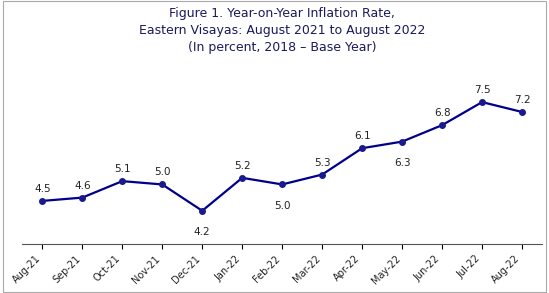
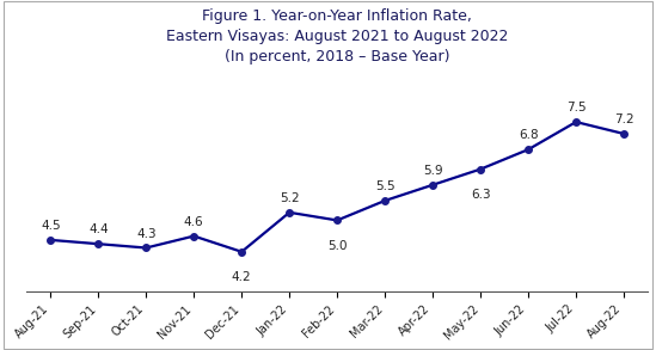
Sep-21: 4.6 -> 4.4
Oct-21: 5.1 -> 4.3
Nov-21: 5.0 -> 4.6
Mar-22: 5.3 -> 5.5
Apr-22: 6.1 -> 5.9
